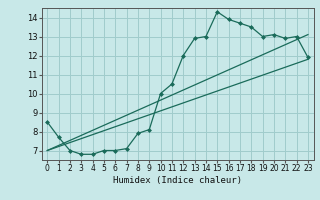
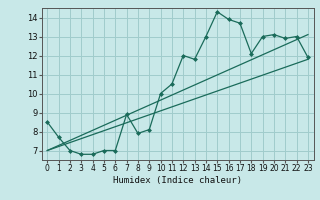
7: 7.1 -> 8.9
13: 12.9 -> 11.8
18: 13.5 -> 12.1
